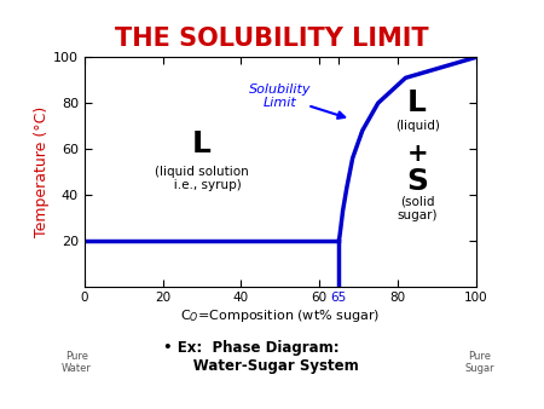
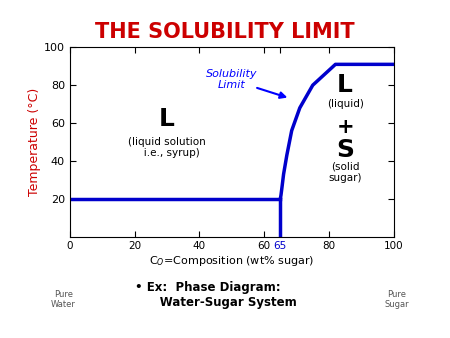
100: 100 -> 91
